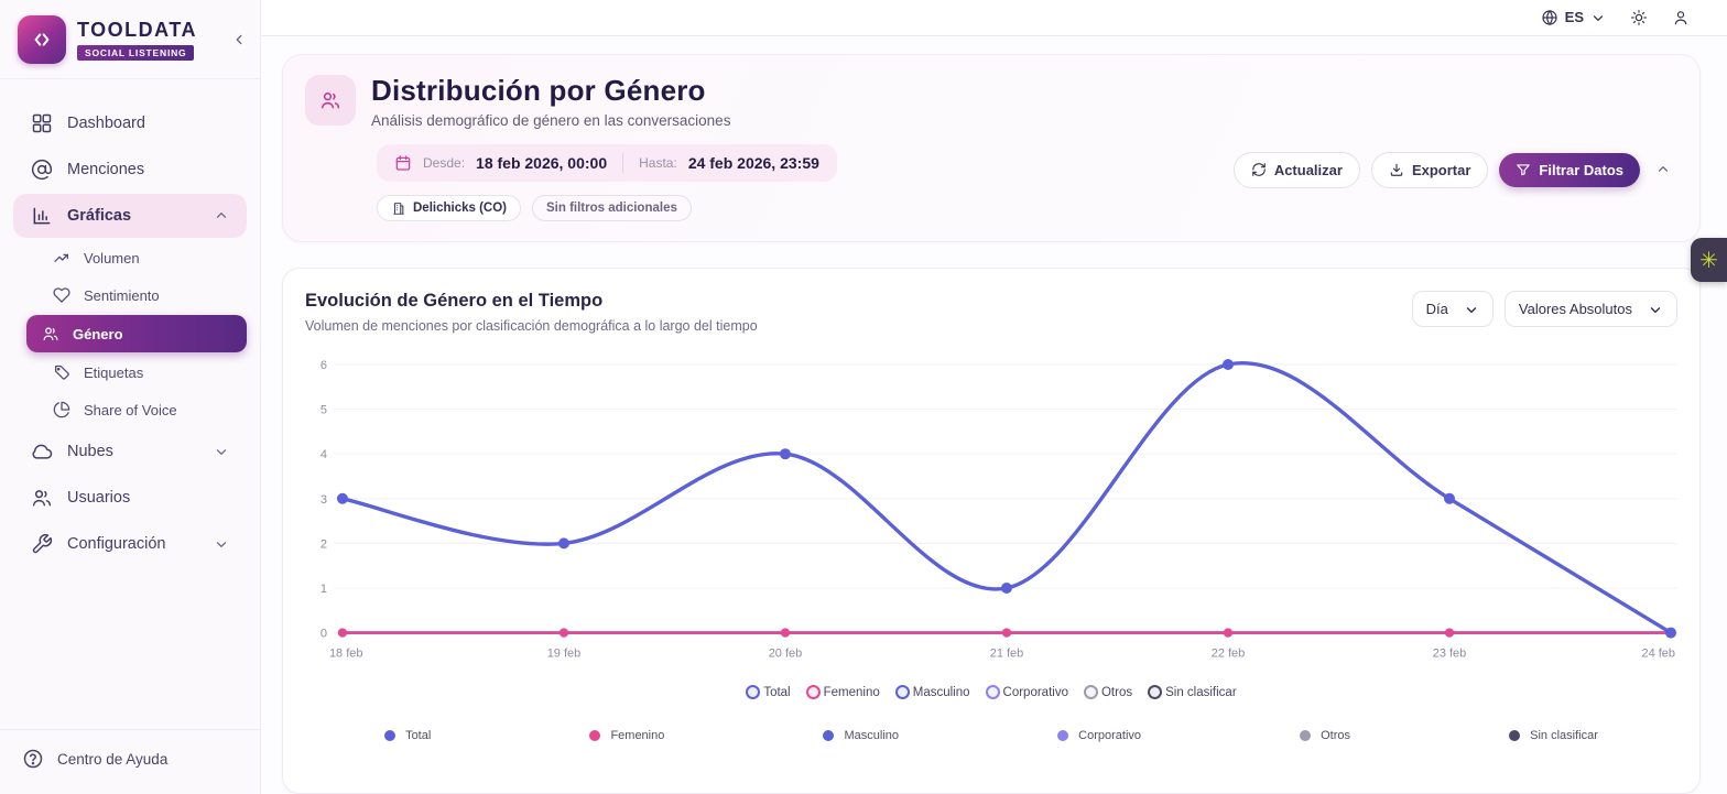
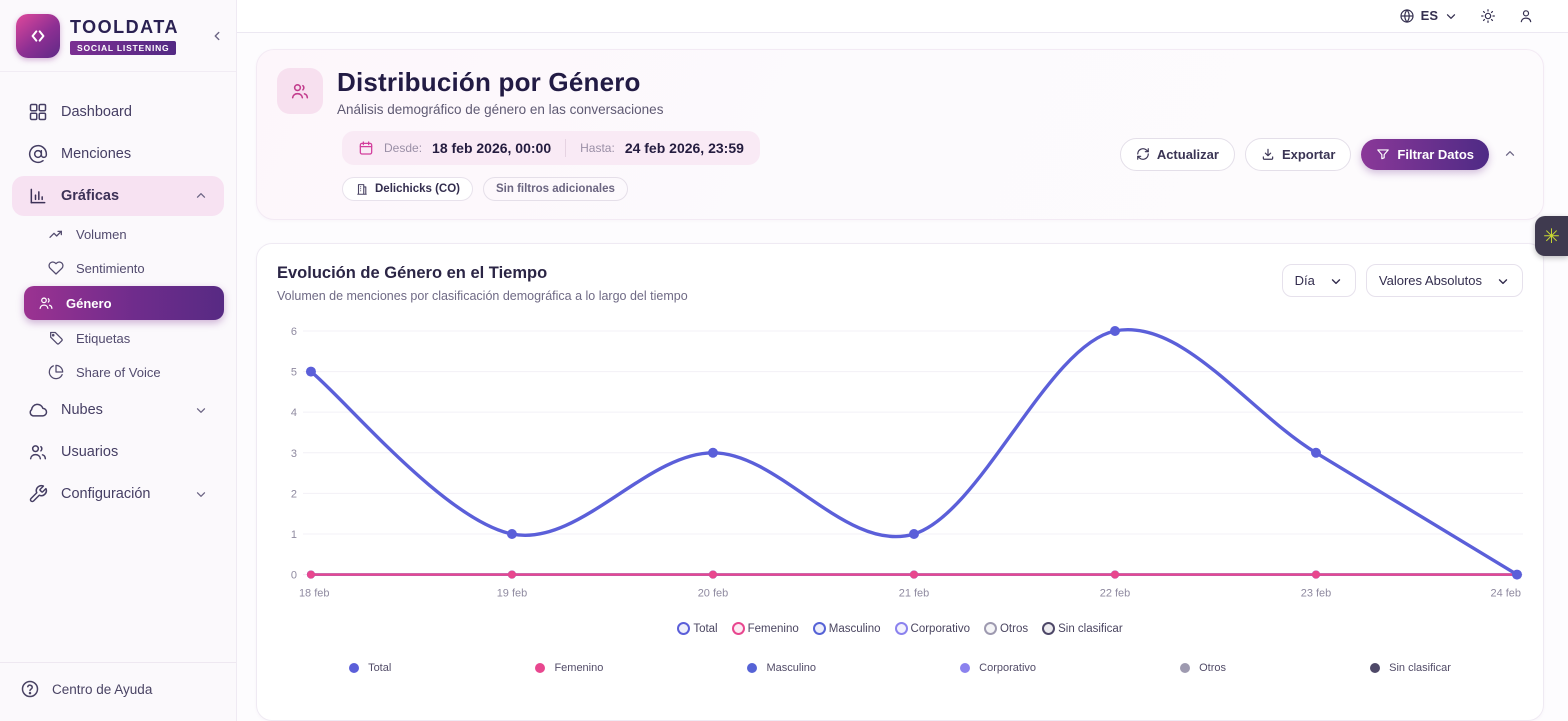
Total/18 feb: 3 -> 5
Total/19 feb: 2 -> 1
Total/20 feb: 4 -> 3
